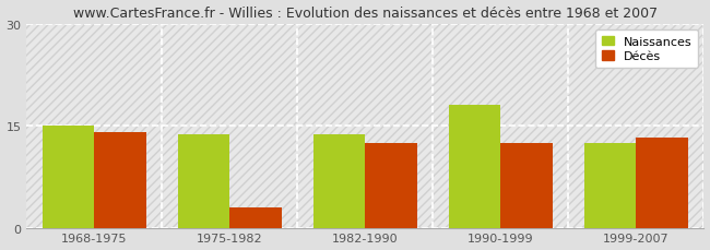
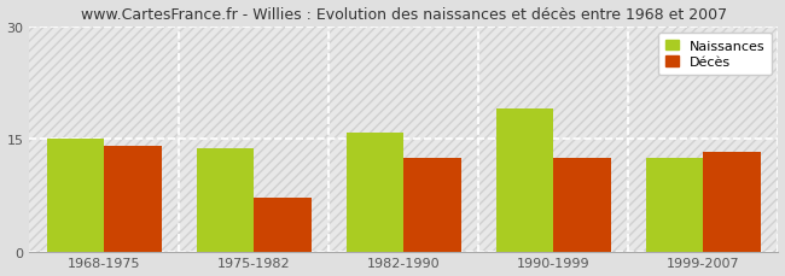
Décès/1975-1982: 3.0 -> 7.2
Naissances/1982-1990: 13.8 -> 15.8
Naissances/1990-1999: 18.0 -> 19.0
